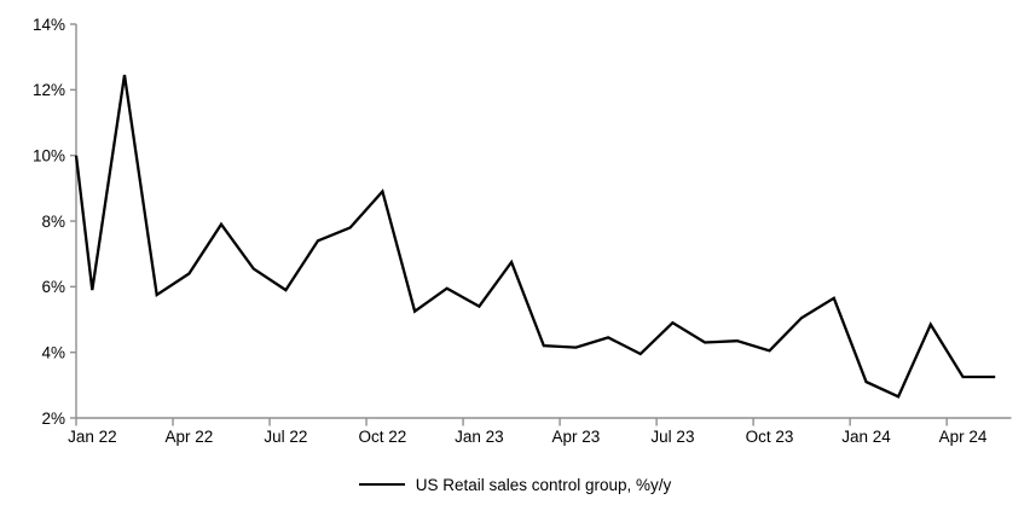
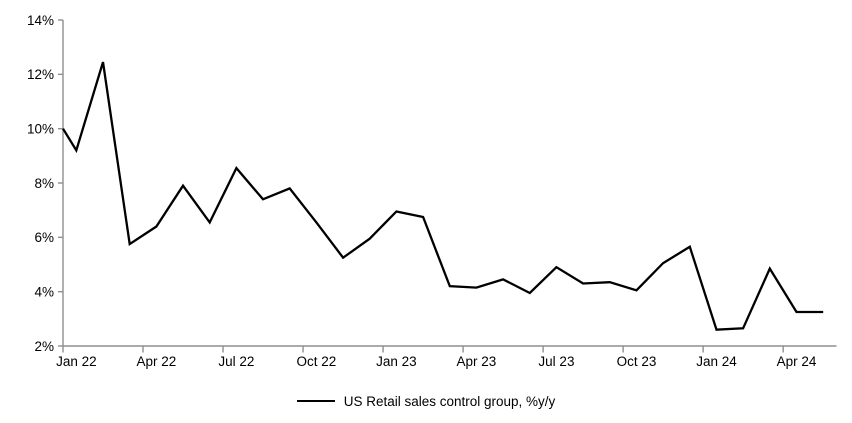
Jan 22: 5.9% -> 9.2%
Jul 22: 5.9% -> 8.6%
Oct 22: 8.9% -> 6.5%
Jan 23: 5.4% -> 7.0%
Jan 24: 3.1% -> 2.6%
